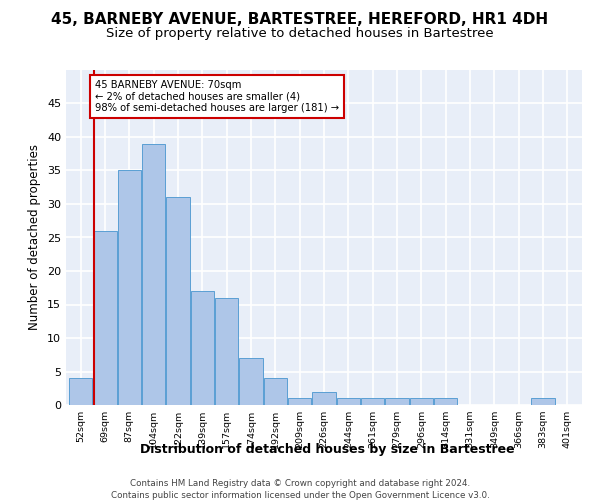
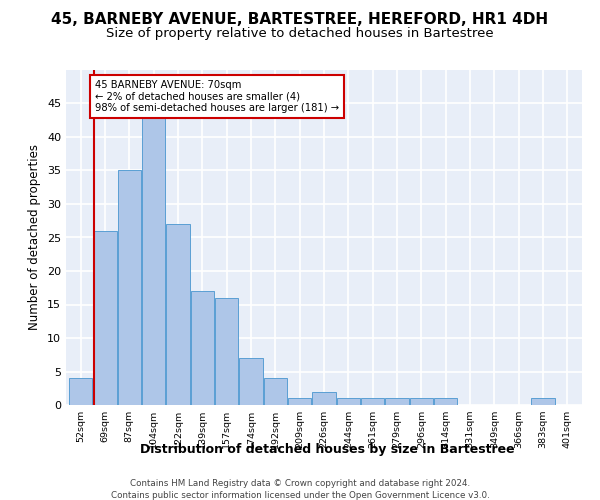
104sqm: 39 -> 43
122sqm: 31 -> 27
